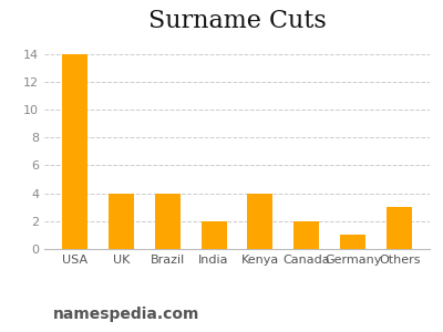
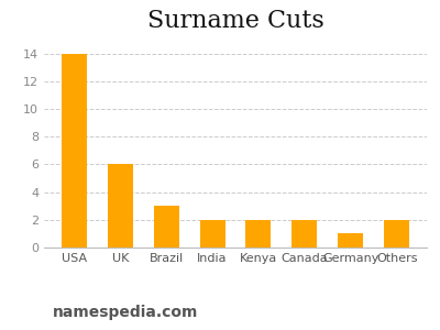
UK: 4 -> 6
Brazil: 4 -> 3
Kenya: 4 -> 2
Others: 3 -> 2
